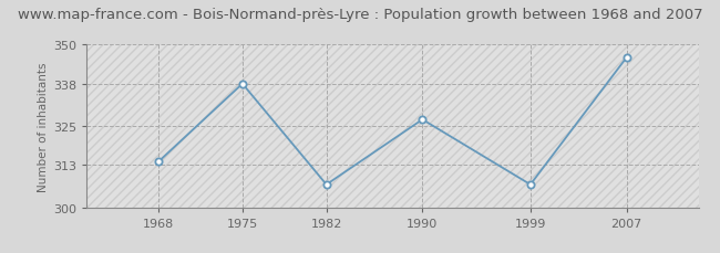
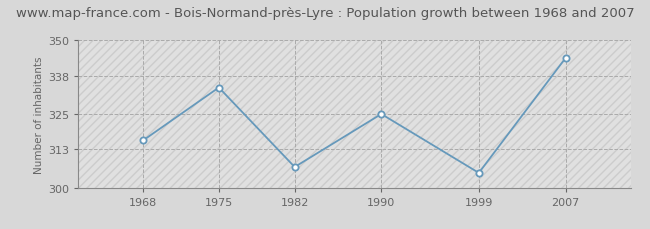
1968: 314 -> 316
1975: 338 -> 334
1990: 327 -> 325
1999: 307 -> 305
2007: 346 -> 344
